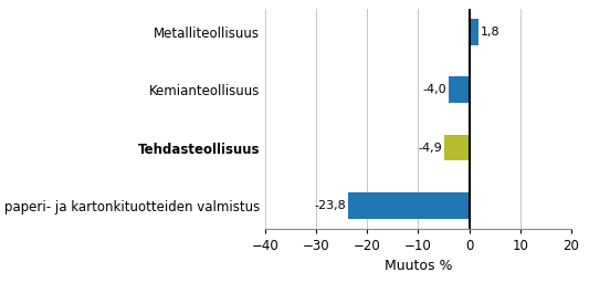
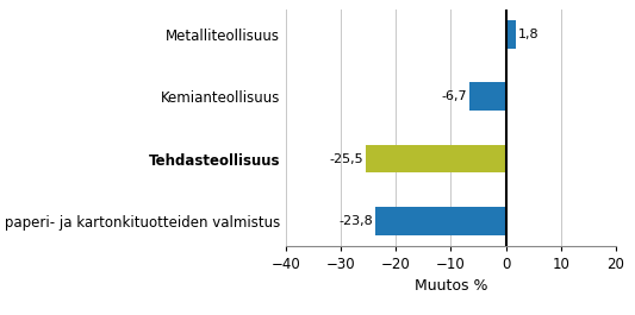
Kemianteollisuus: -4,0 -> -6,7
Tehdasteollisuus: -4,9 -> -25,5
